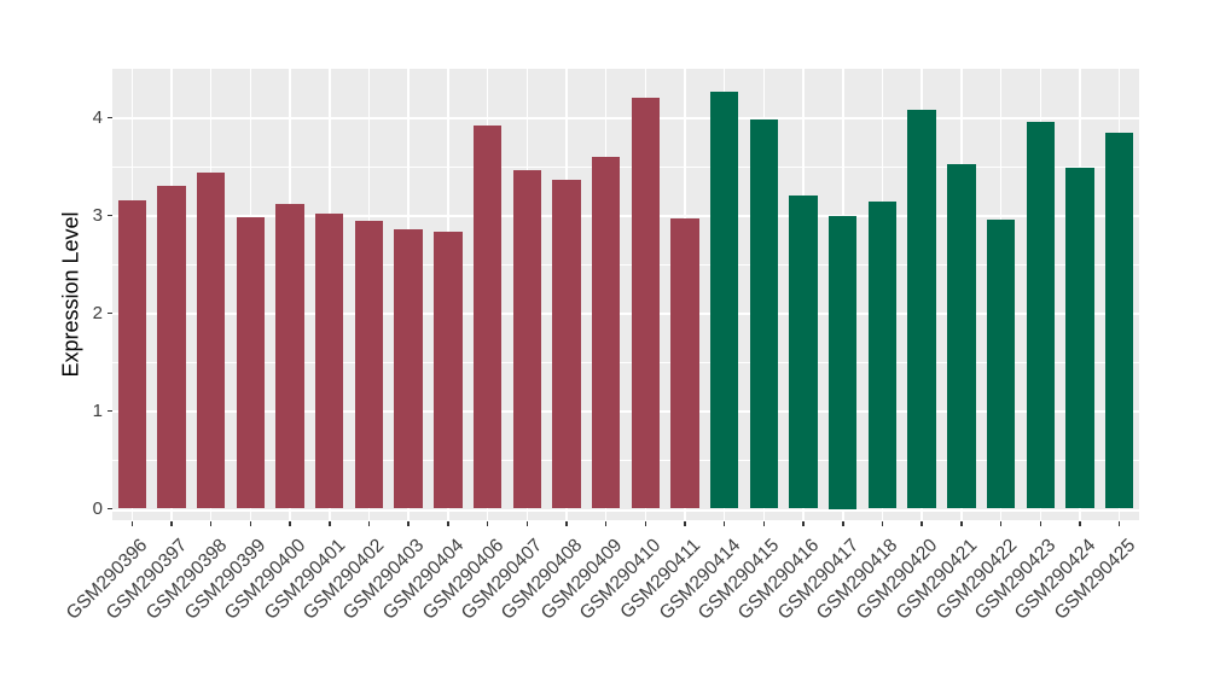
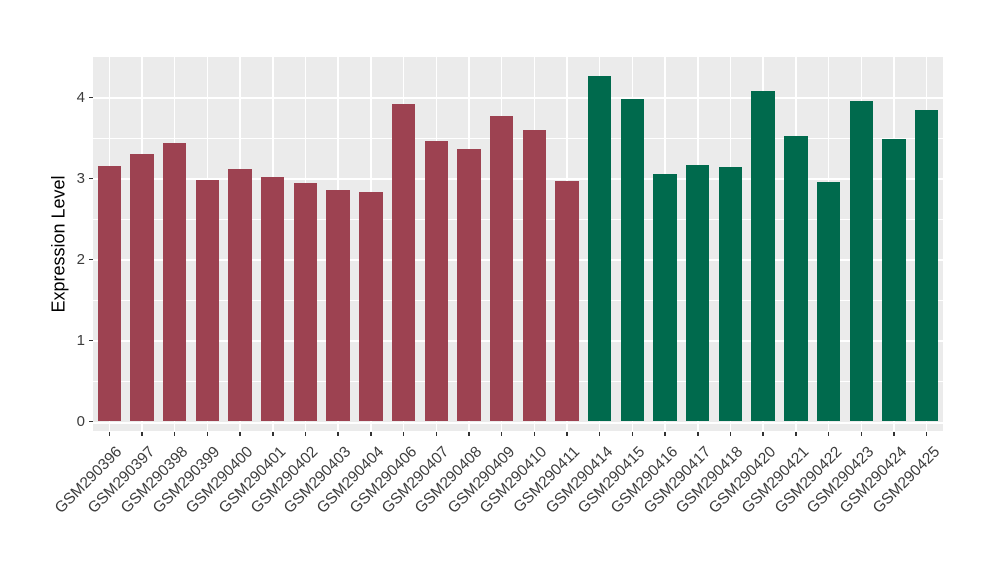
GSM290409: 3.6 -> 3.8
GSM290410: 4.2 -> 3.6
GSM290416: 3.2 -> 3.0
GSM290417: 3.0 -> 3.2
